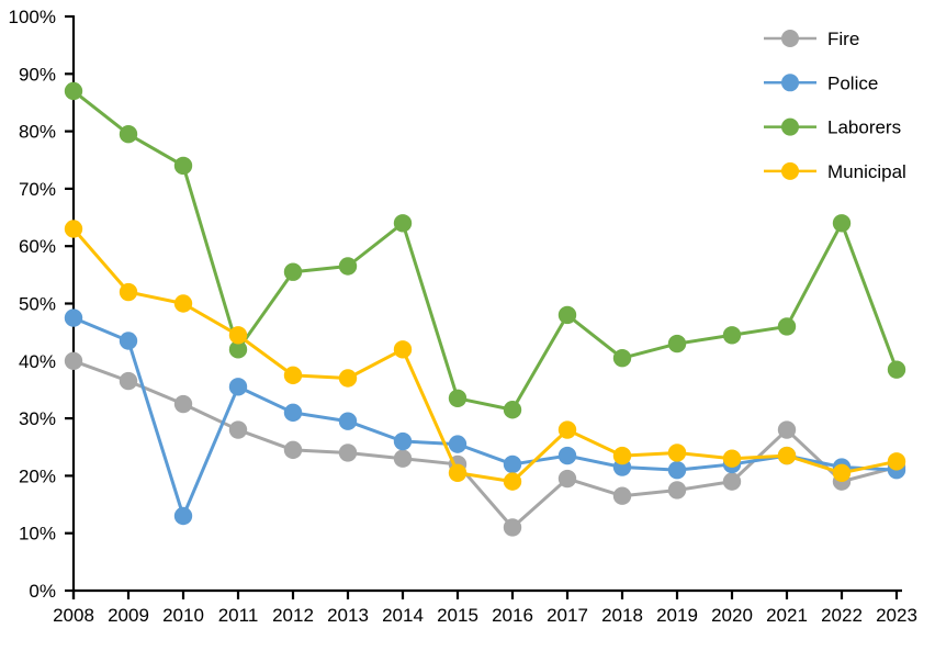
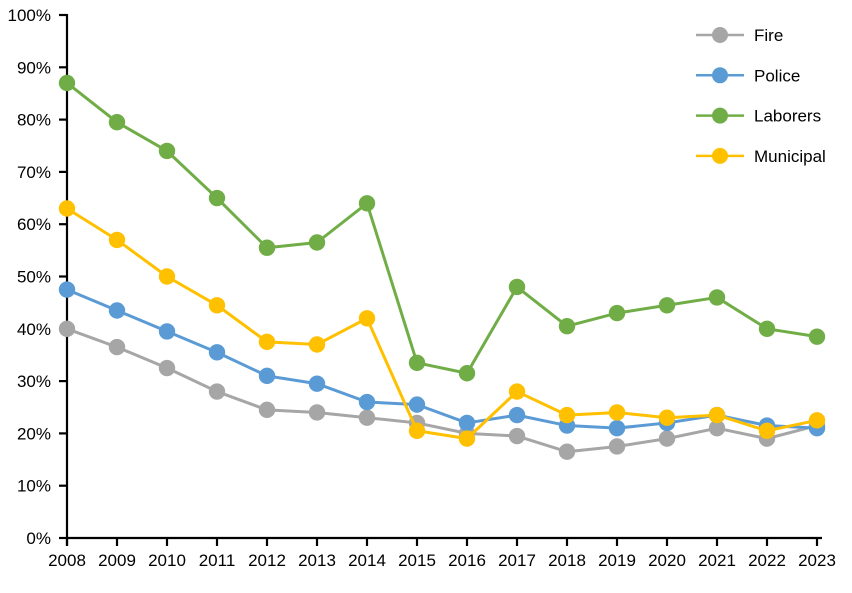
Municipal/2009: 52% -> 57%
Police/2010: 13% -> 40%
Laborers/2011: 42% -> 65%
Fire/2016: 11% -> 20%
Fire/2021: 28% -> 21%
Laborers/2022: 64% -> 40%
